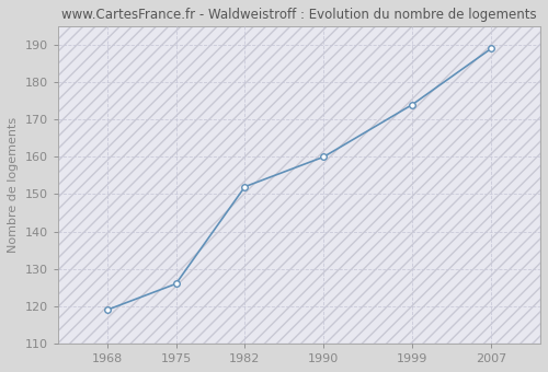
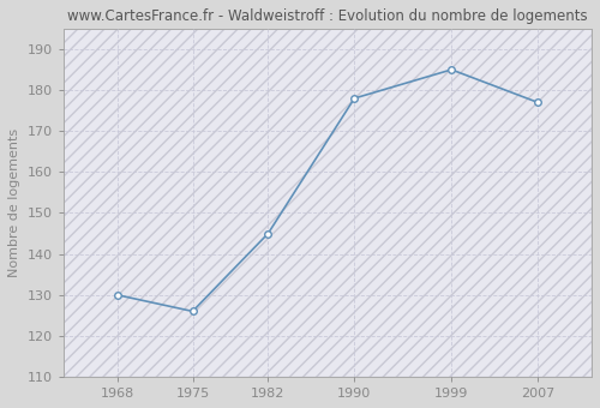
1968: 119 -> 130
1982: 152 -> 145
1990: 160 -> 178
1999: 174 -> 185
2007: 189 -> 177
